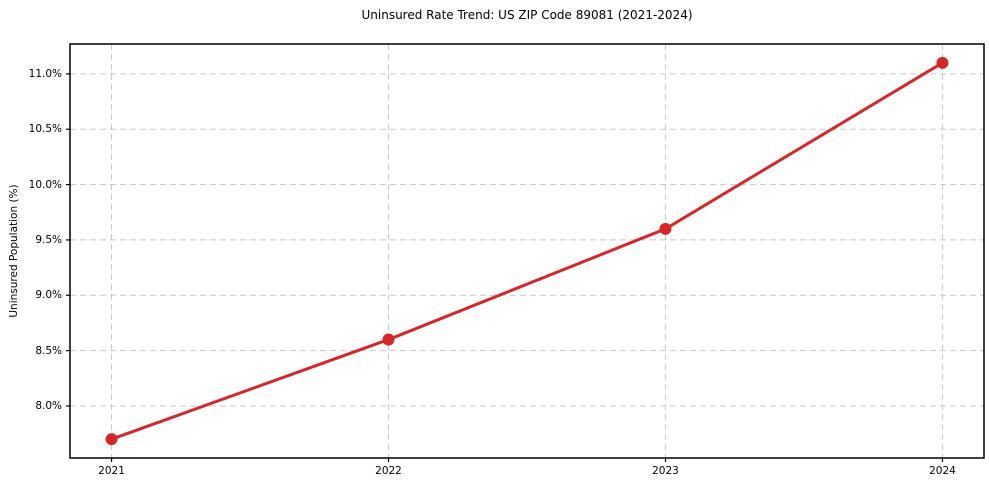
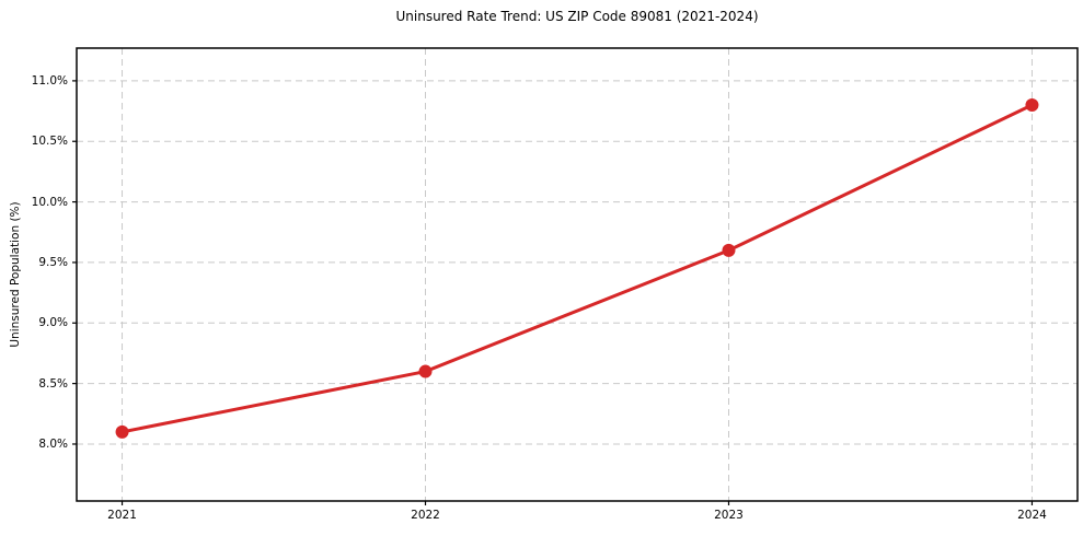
2021: 7.7% -> 8.1%
2024: 11.1% -> 10.8%
